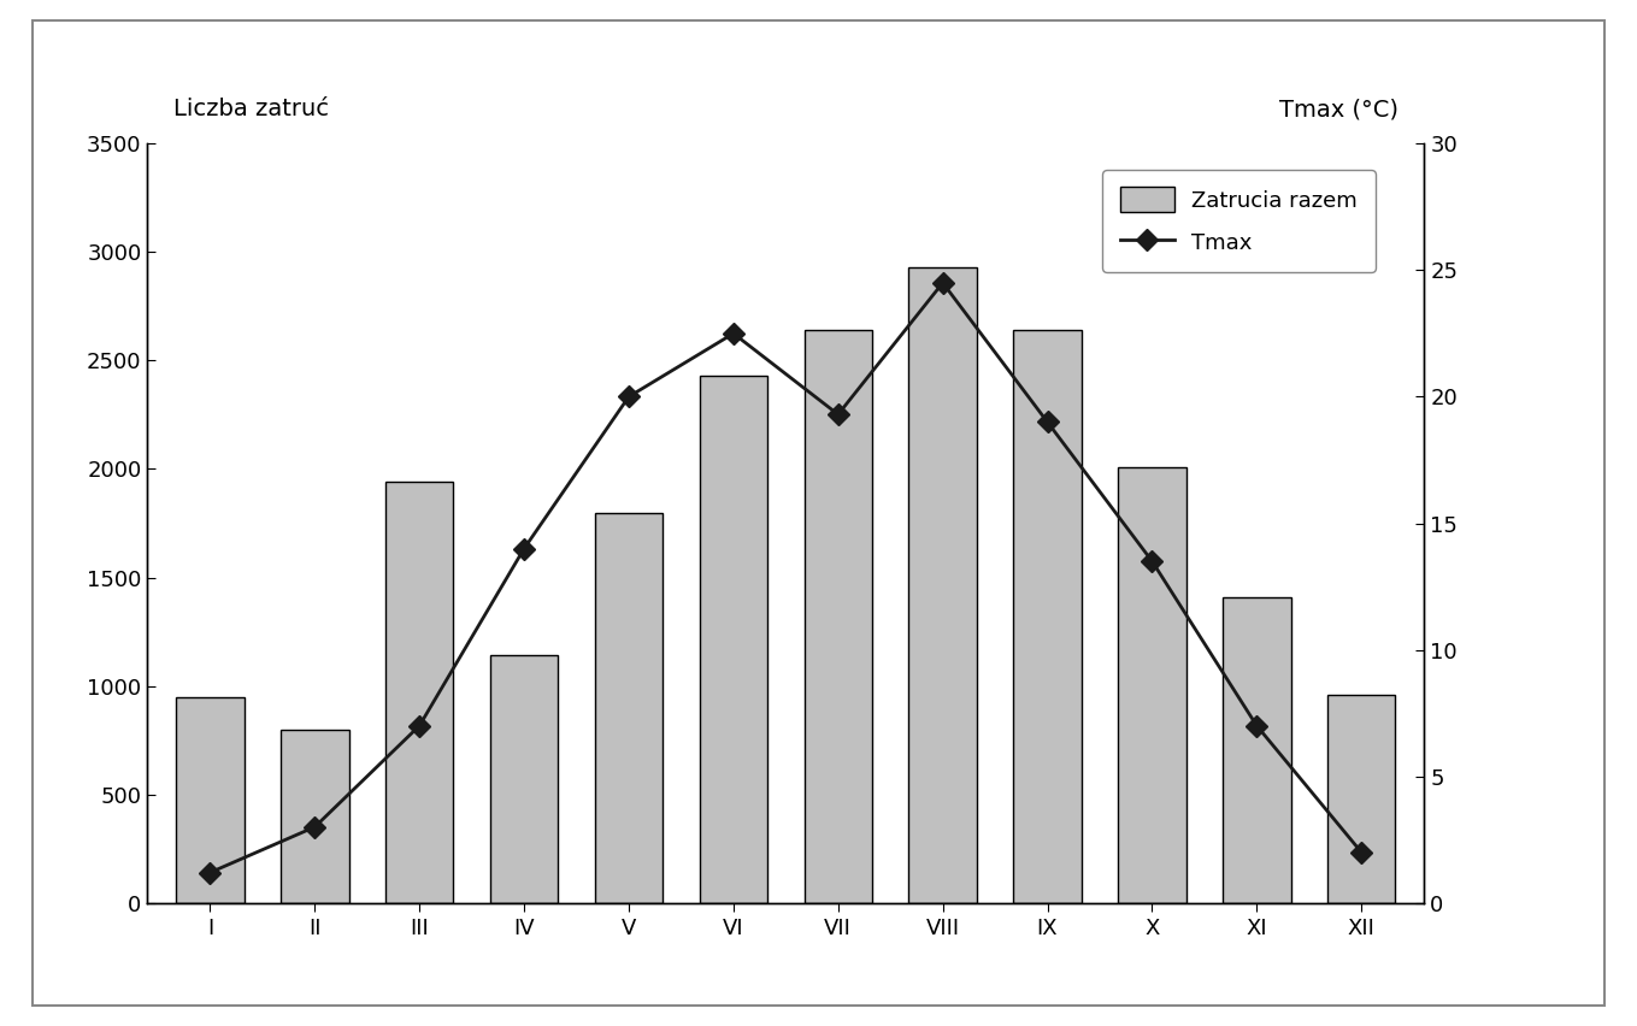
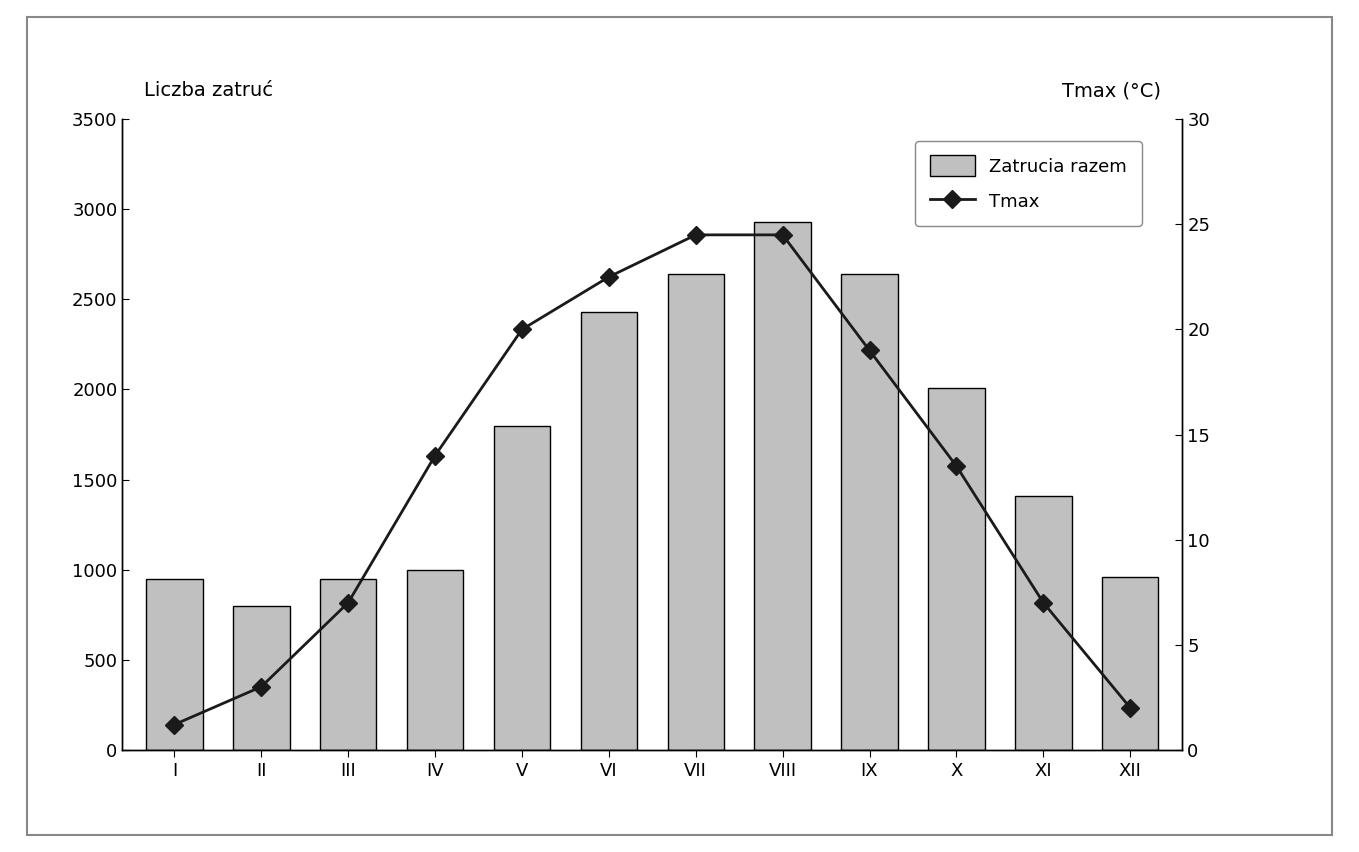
Zatrucia razem/III: 1940 -> 950
Zatrucia razem/IV: 1140 -> 1000
Tmax/VII: 19.3 -> 24.5
